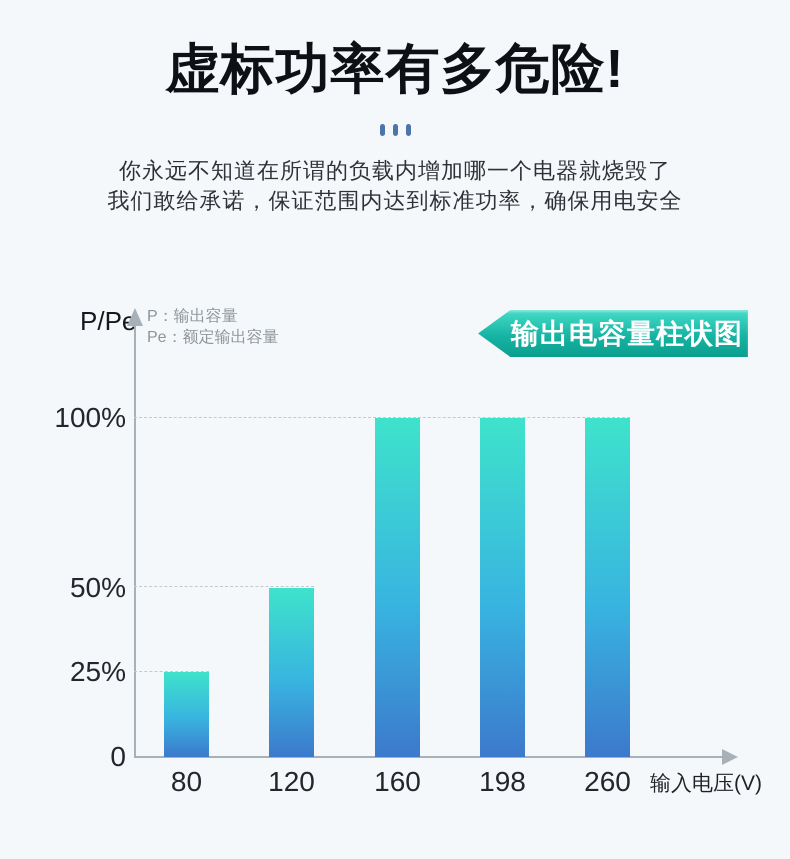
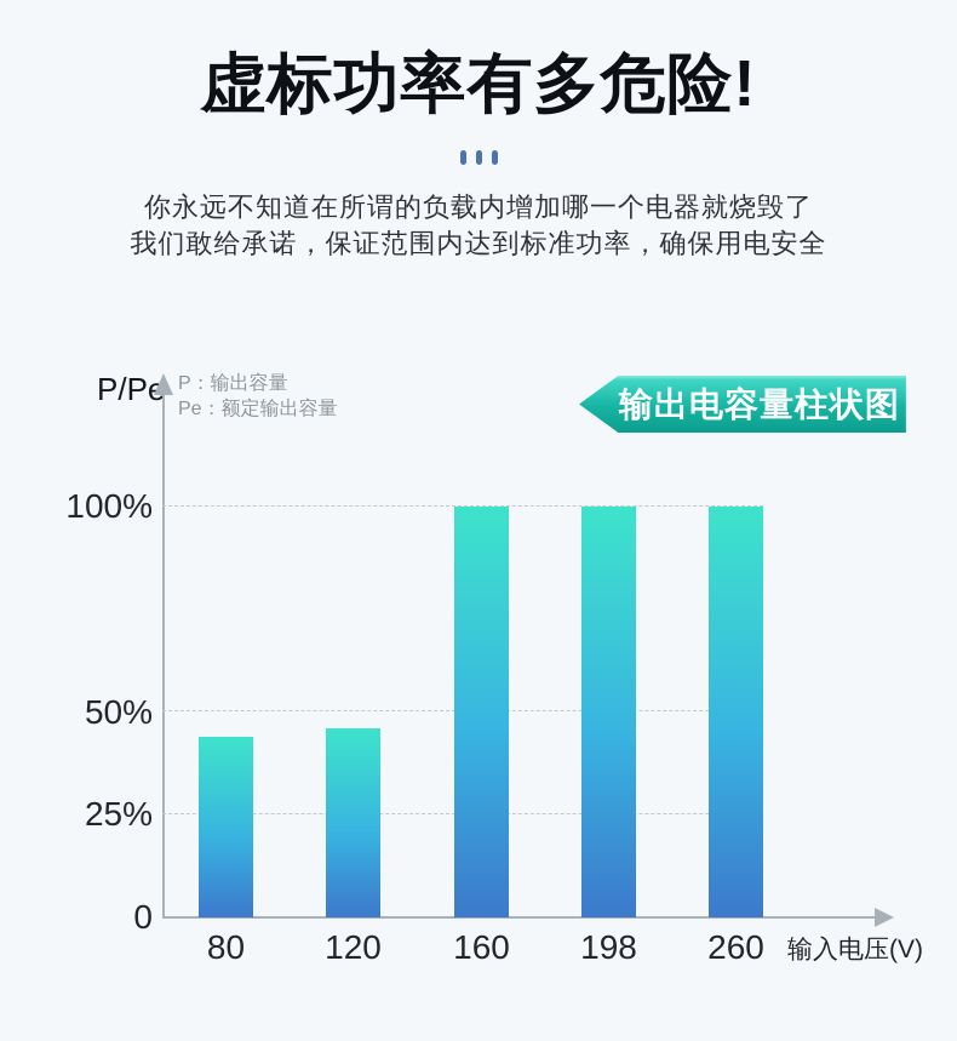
80: 25% -> 44%
120: 50% -> 46%
